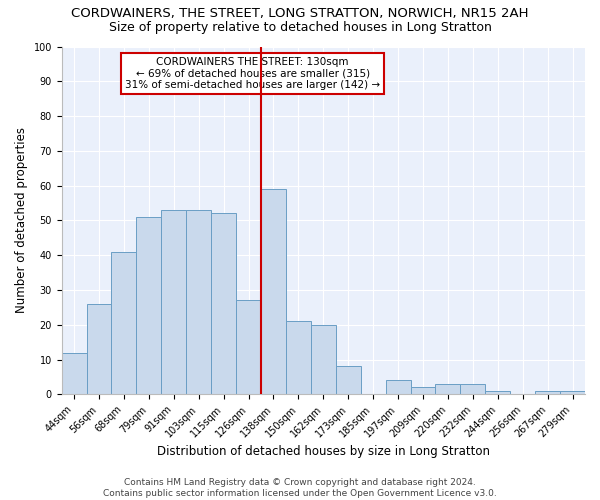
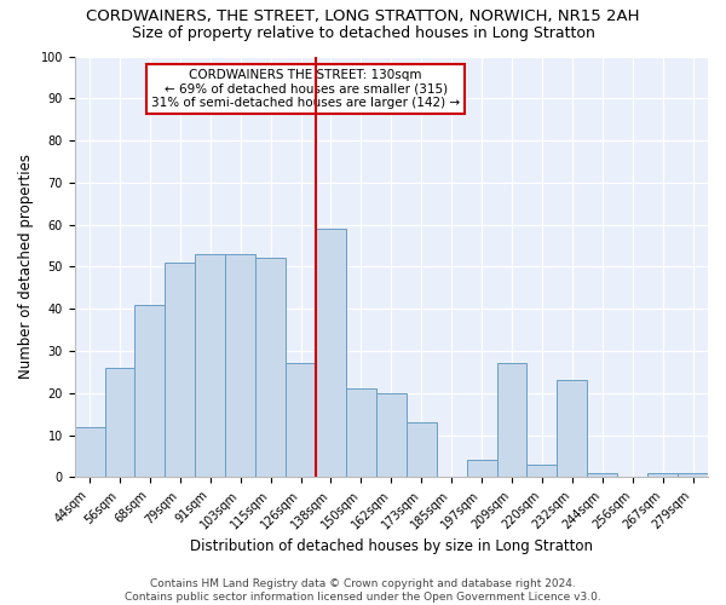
173sqm: 8 -> 13
209sqm: 2 -> 27
232sqm: 3 -> 23
